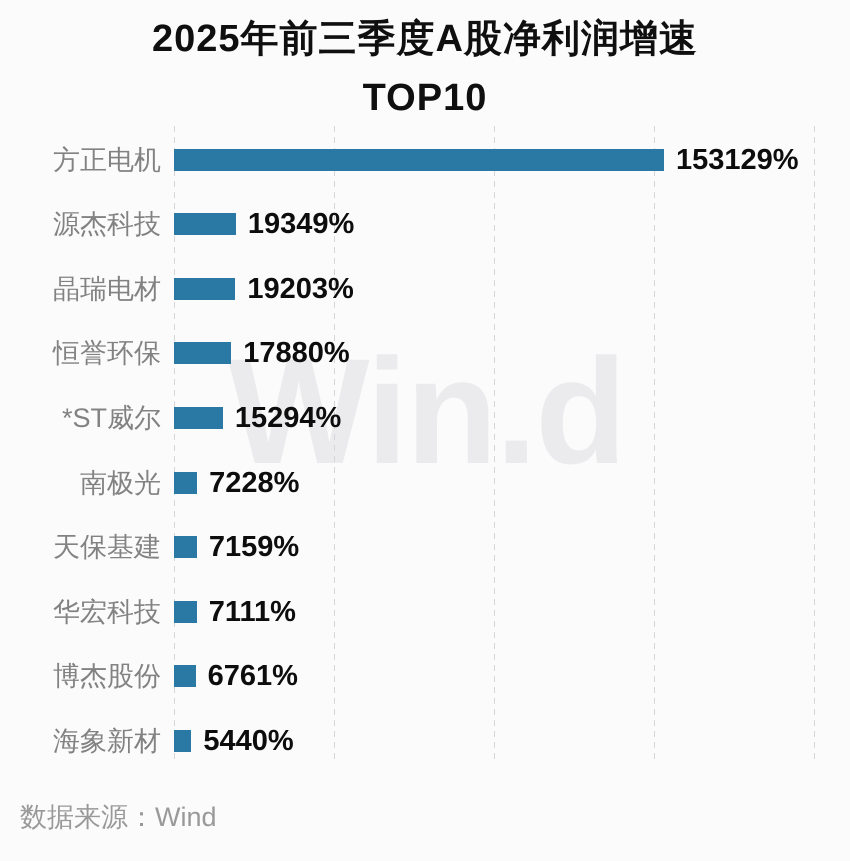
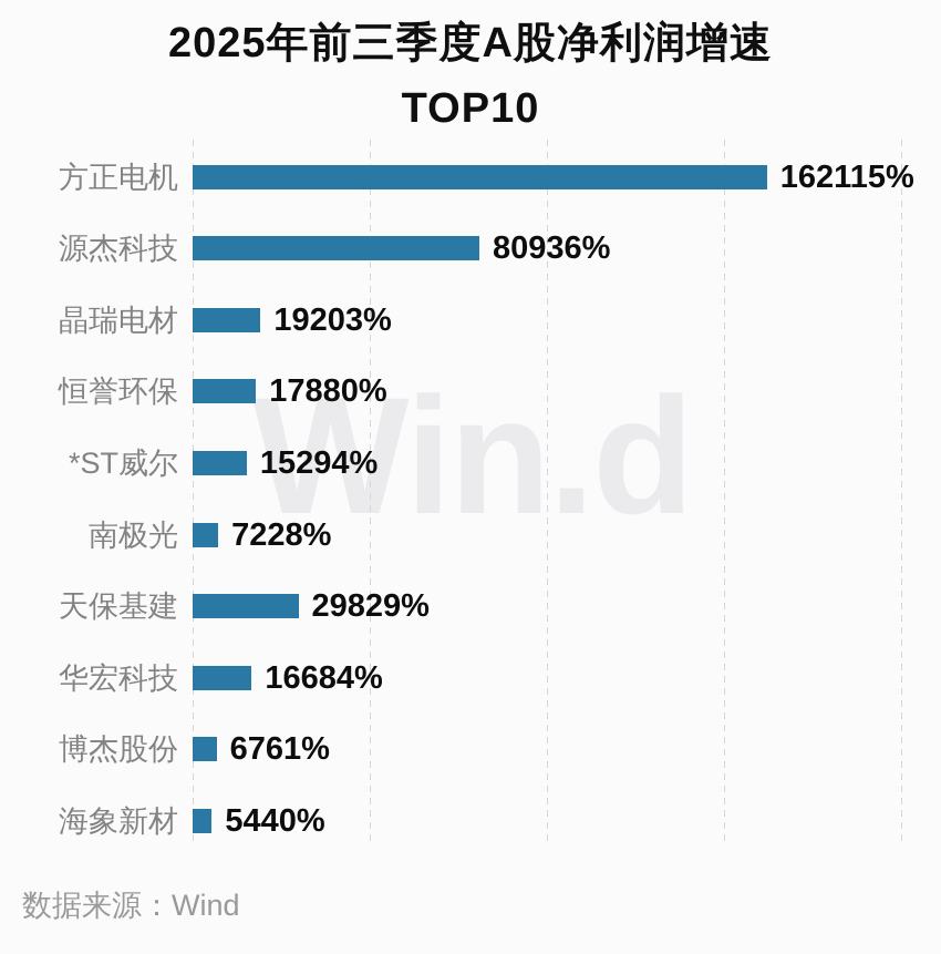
方正电机: 153129% -> 162115%
源杰科技: 19349% -> 80936%
天保基建: 7159% -> 29829%
华宏科技: 7111% -> 16684%
